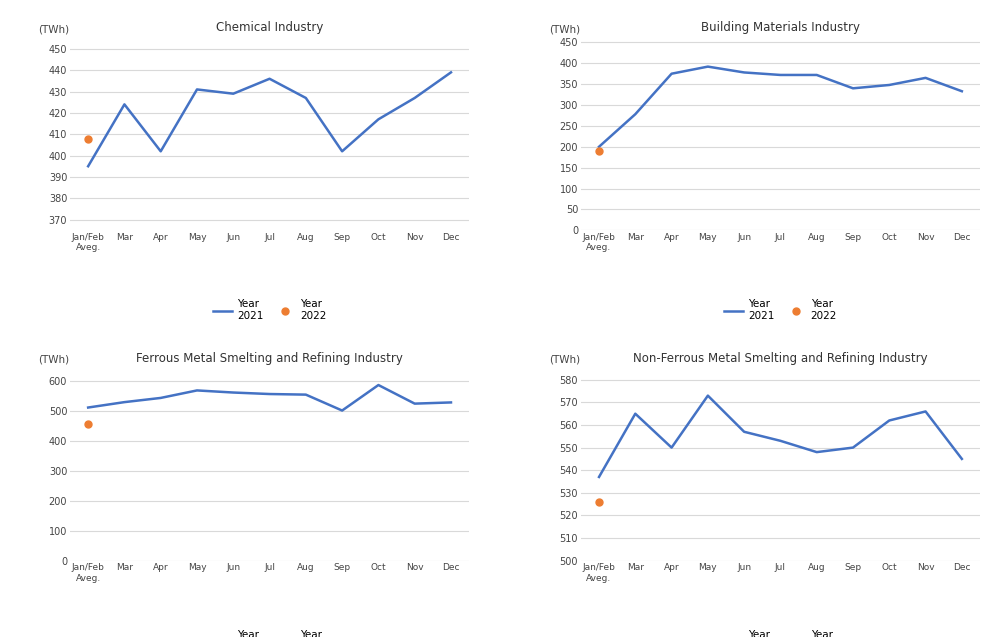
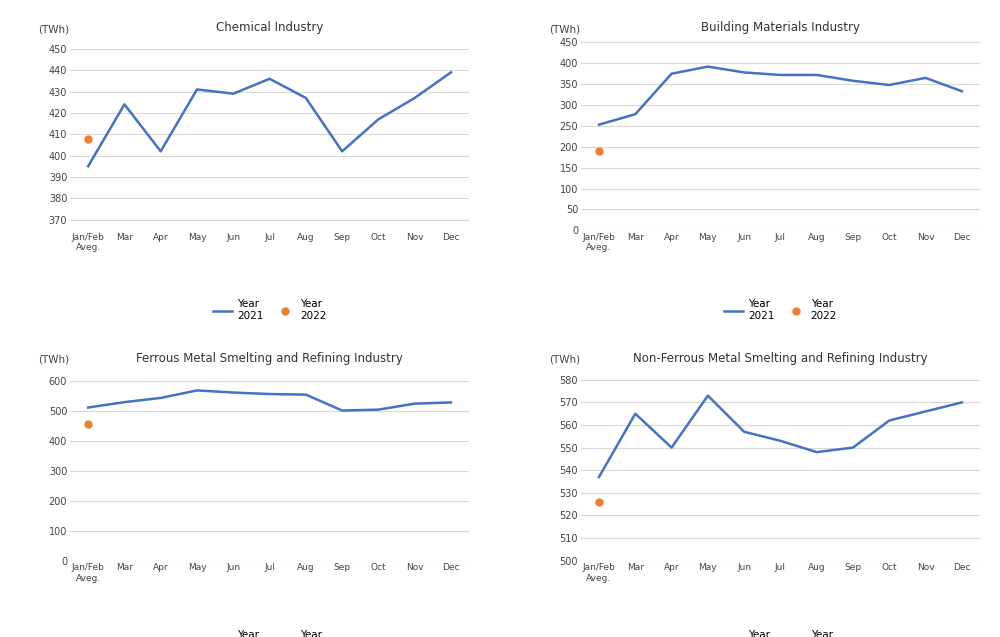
Building Materials Industry/Jan/Feb Aveg.: 200 -> 253
Building Materials Industry/Sep: 340 -> 358
Ferrous Metal Smelting and Refining Industry/Oct: 585 -> 503
Non-Ferrous Metal Smelting and Refining Industry/Dec: 545 -> 570
